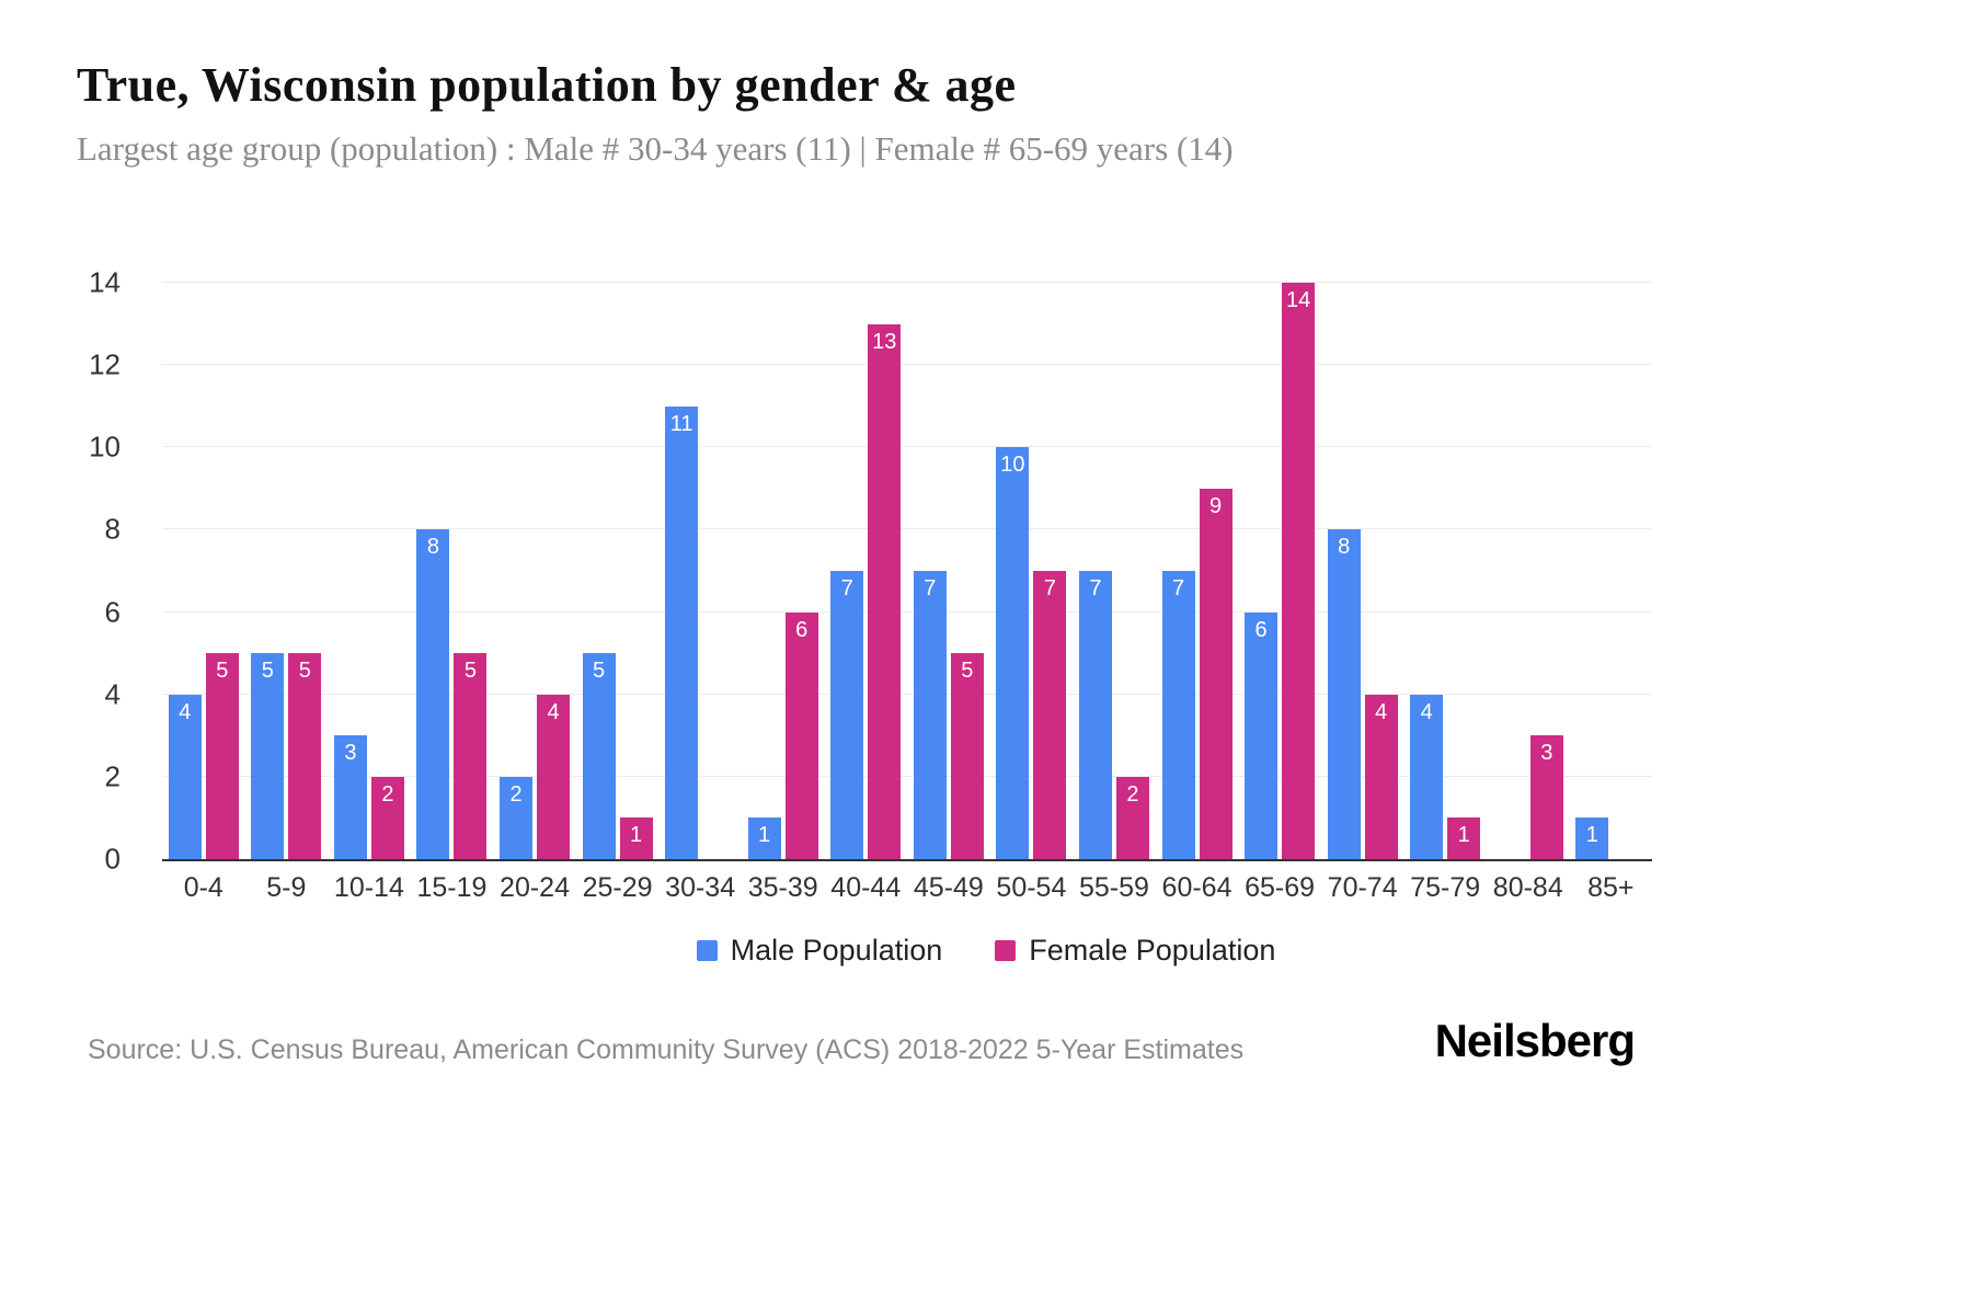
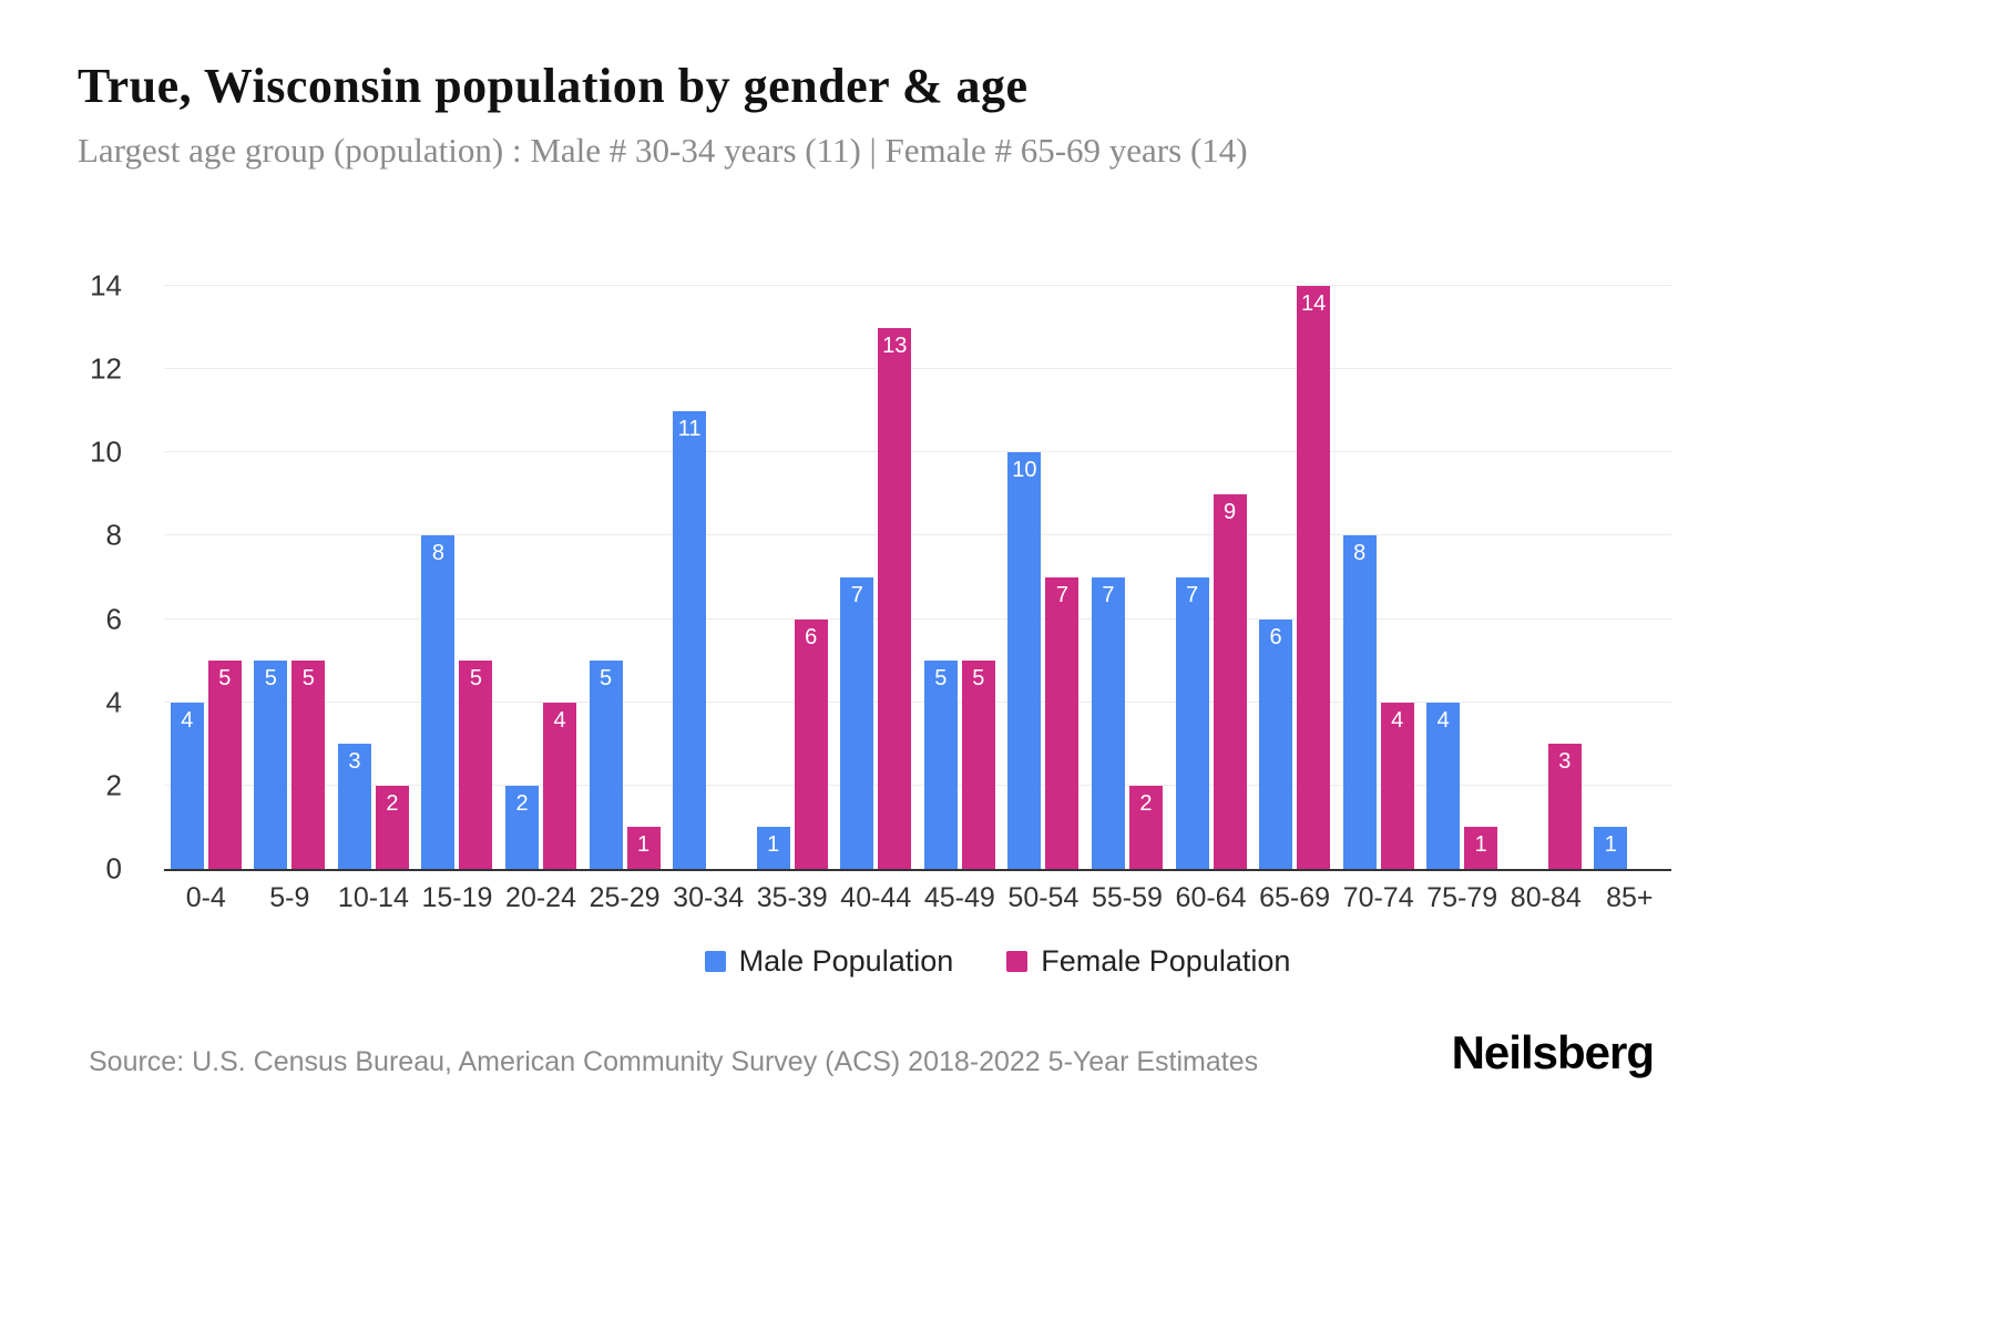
Male Population/45-49: 7 -> 5
